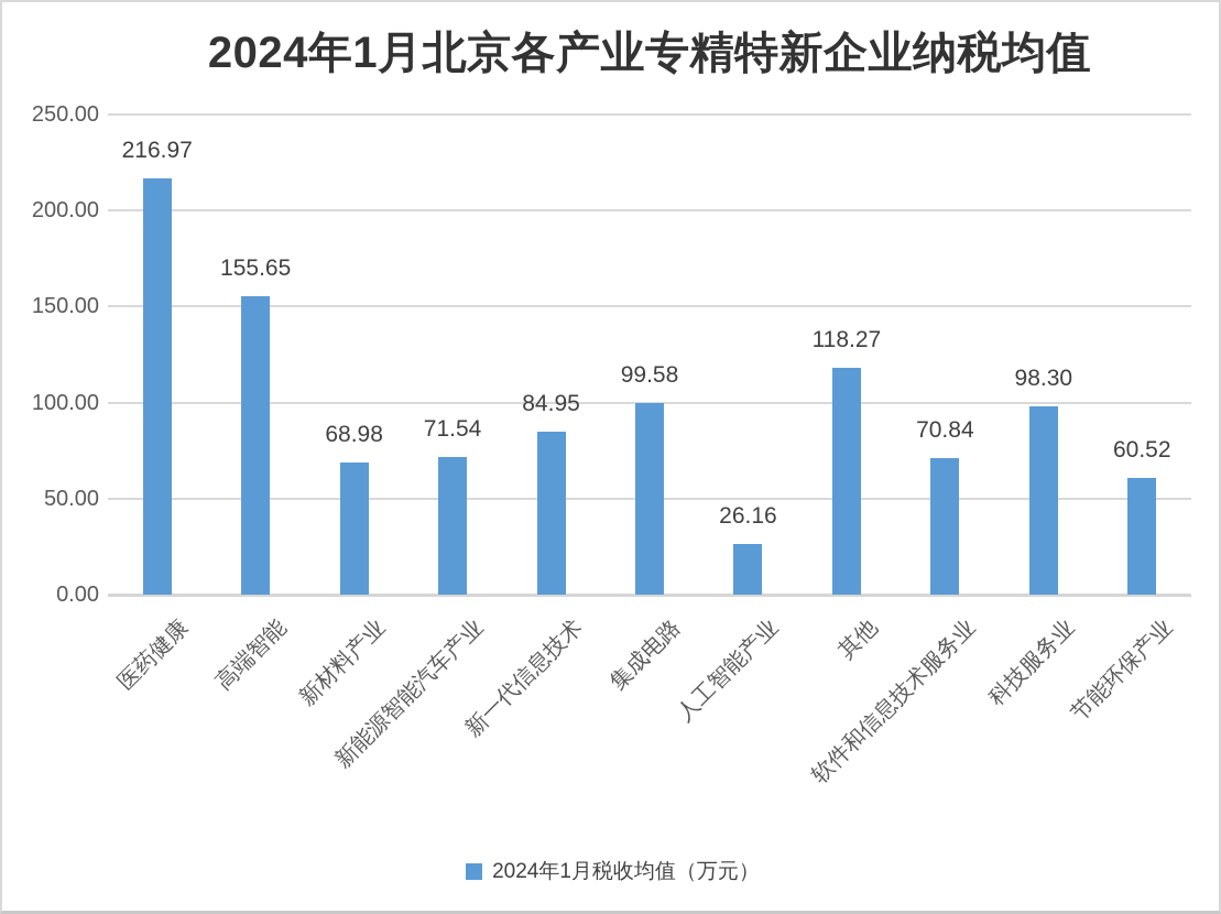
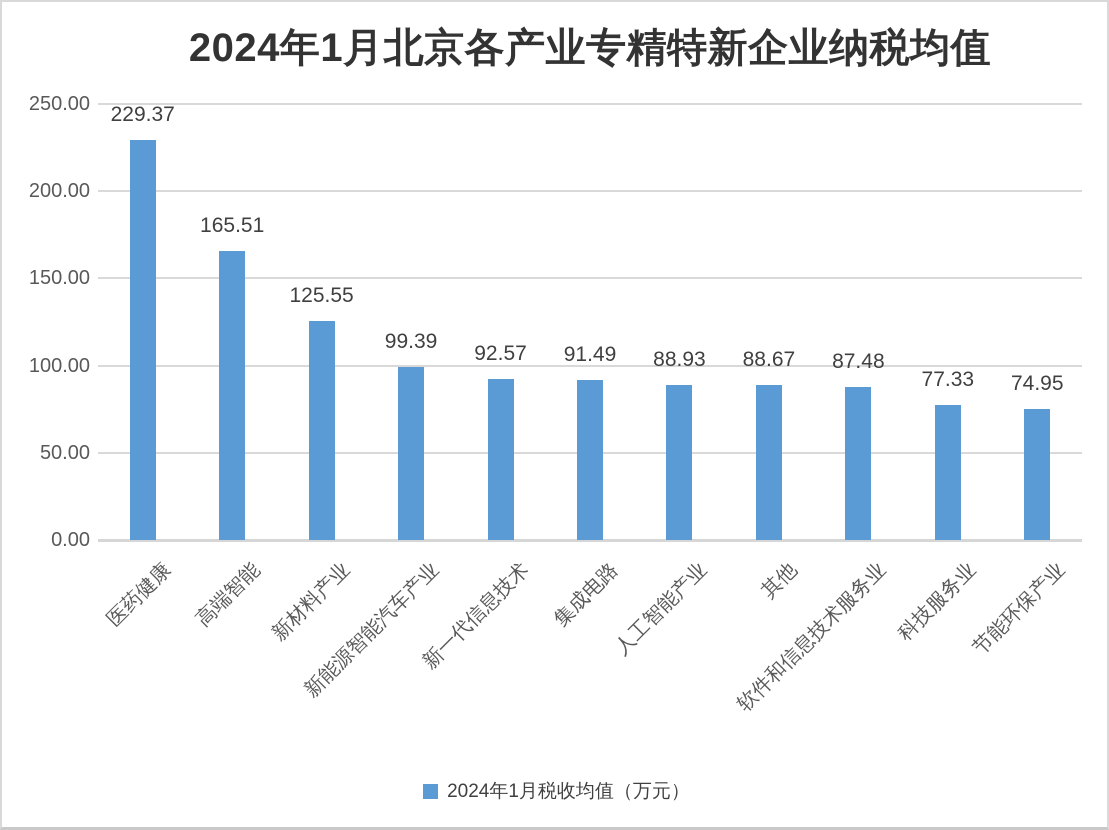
医药健康: 216.97 -> 229.37
高端智能: 155.65 -> 165.51
新材料产业: 68.98 -> 125.55
新能源智能汽车产业: 71.54 -> 99.39
新一代信息技术: 84.95 -> 92.57
集成电路: 99.58 -> 91.49
人工智能产业: 26.16 -> 88.93
其他: 118.27 -> 88.67
软件和信息技术服务业: 70.84 -> 87.48
科技服务业: 98.30 -> 77.33
节能环保产业: 60.52 -> 74.95
